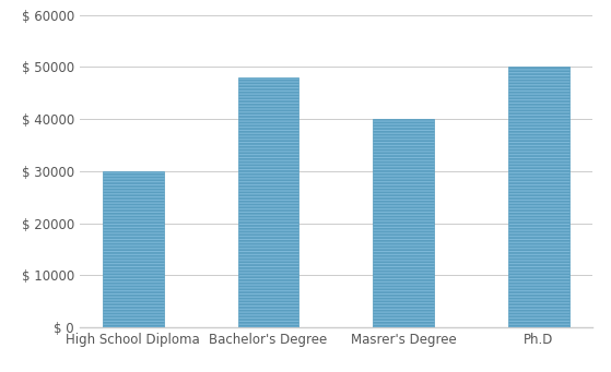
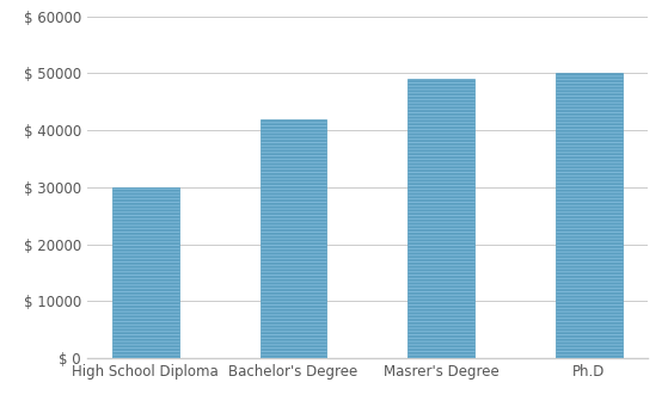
Bachelor's Degree: $ 48000 -> $ 42000
Masrer's Degree: $ 40000 -> $ 49000
